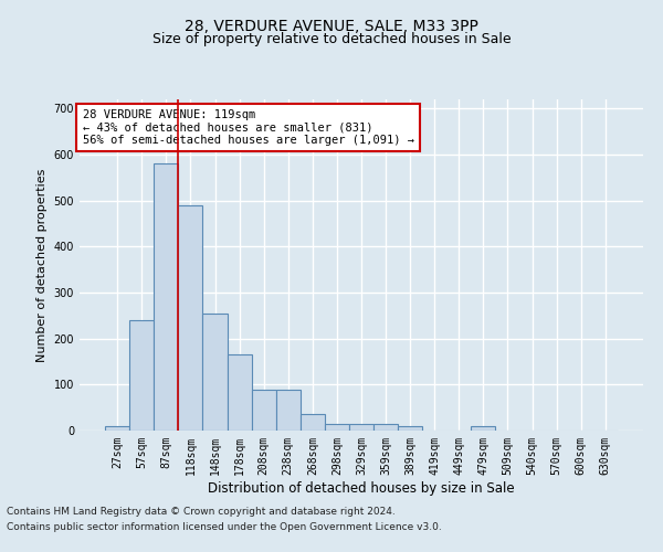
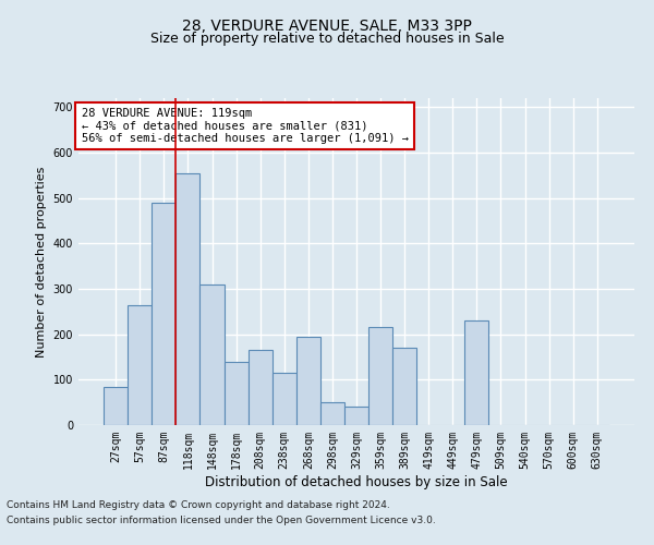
27sqm: 10 -> 85
57sqm: 240 -> 265
87sqm: 580 -> 490
118sqm: 490 -> 555
148sqm: 255 -> 310
178sqm: 165 -> 140
208sqm: 90 -> 165
238sqm: 90 -> 115
268sqm: 35 -> 195
298sqm: 15 -> 50
329sqm: 15 -> 40
359sqm: 15 -> 215
389sqm: 10 -> 170
479sqm: 10 -> 230
